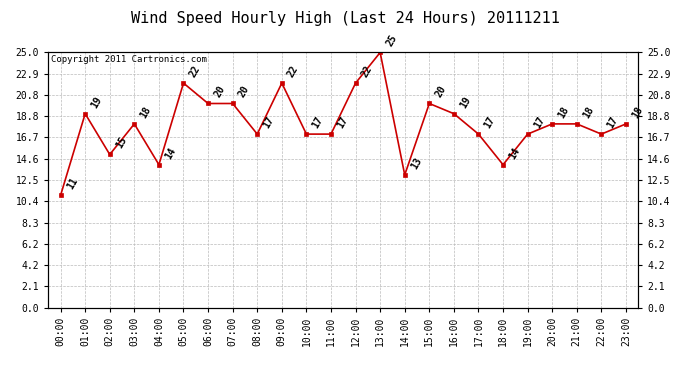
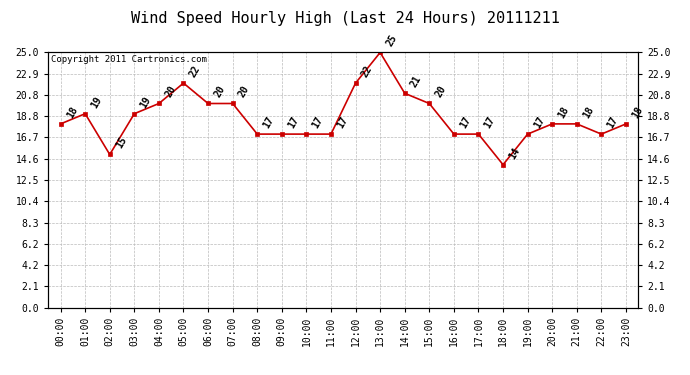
00:00: 11 -> 18
03:00: 18 -> 19
04:00: 14 -> 20
09:00: 22 -> 17
14:00: 13 -> 21
16:00: 19 -> 17
